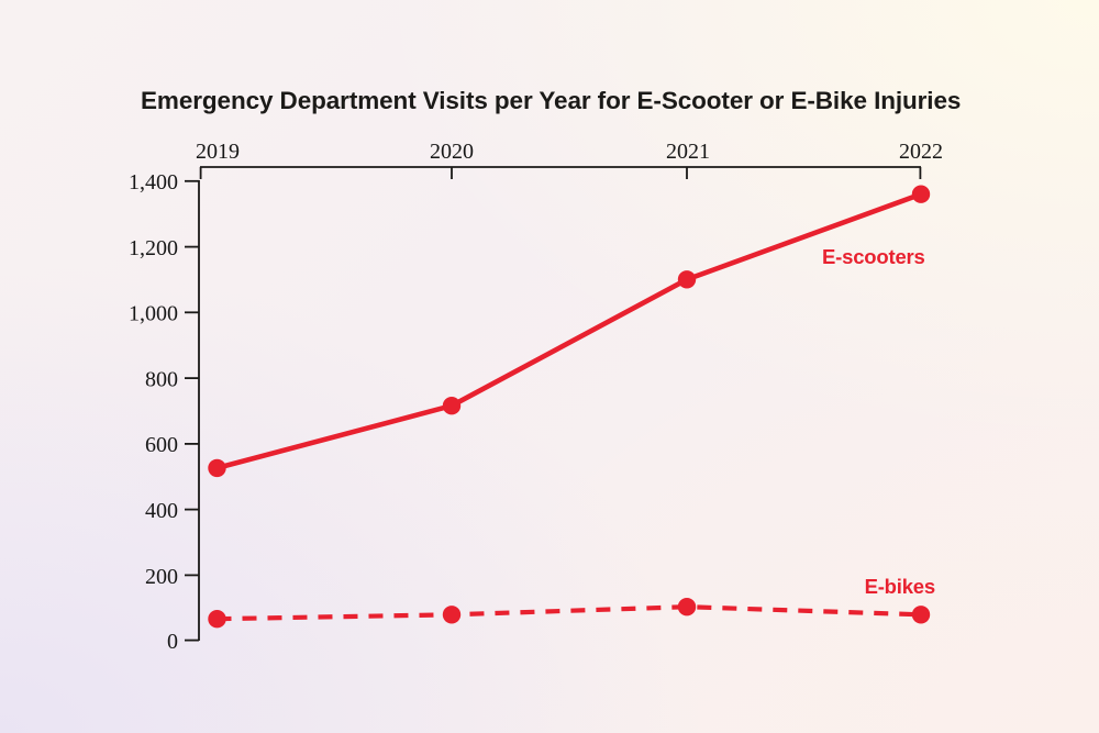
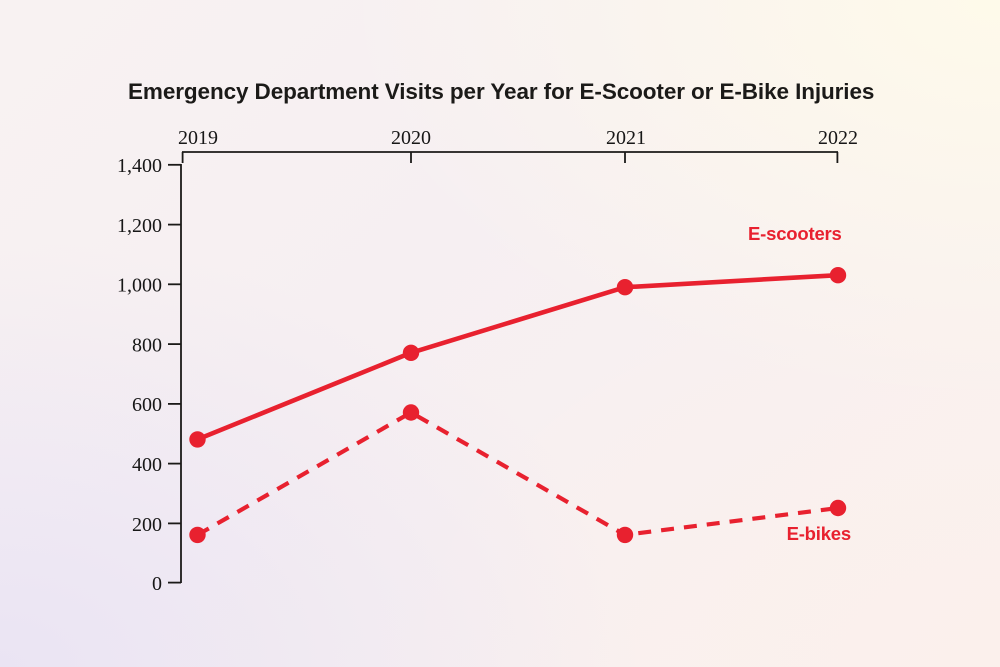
E-scooters/2019: 520 -> 480
E-bikes/2019: 60 -> 160
E-scooters/2020: 720 -> 770
E-bikes/2020: 80 -> 570
E-scooters/2021: 1100 -> 990
E-bikes/2021: 100 -> 160
E-scooters/2022: 1360 -> 1030
E-bikes/2022: 80 -> 250
